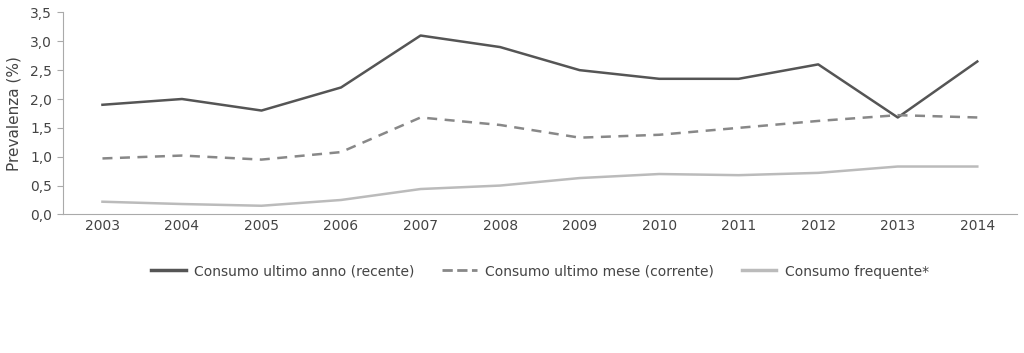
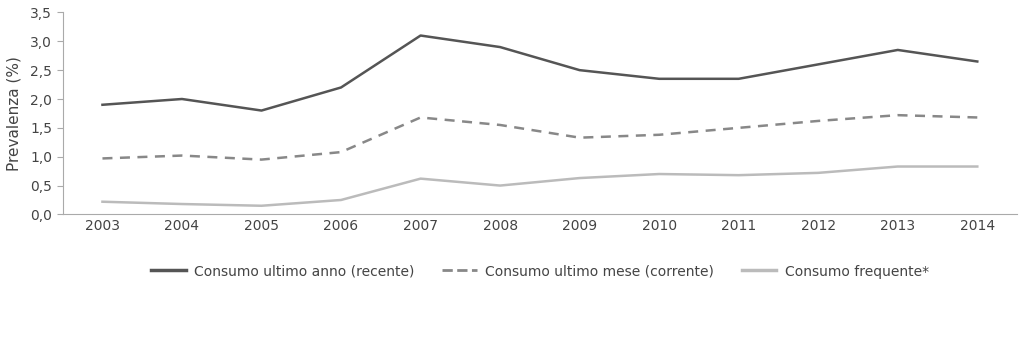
Consumo frequente*/2007: 0,44 -> 0,62
Consumo ultimo anno (recente)/2013: 1,68 -> 2,85
